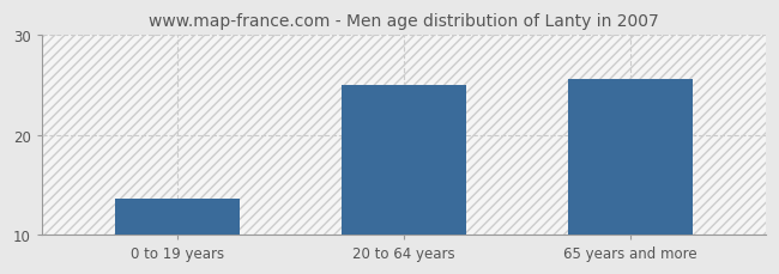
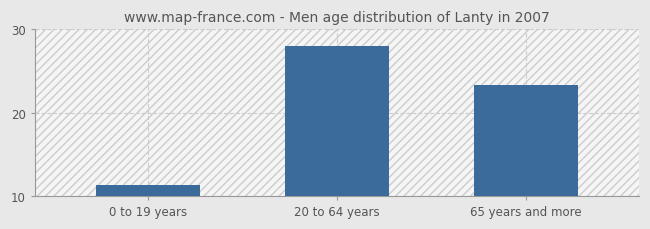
0 to 19 years: 13.6 -> 11.3
20 to 64 years: 25.0 -> 28.0
65 years and more: 25.6 -> 23.3
